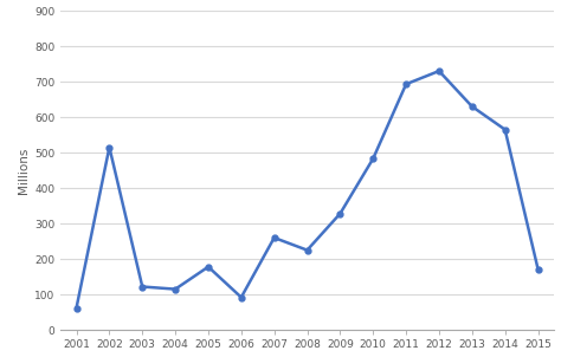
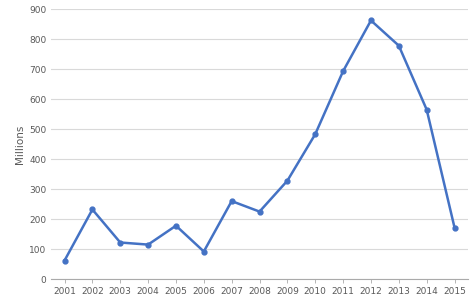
2002: 515 -> 232
2012: 730 -> 862
2013: 630 -> 778
